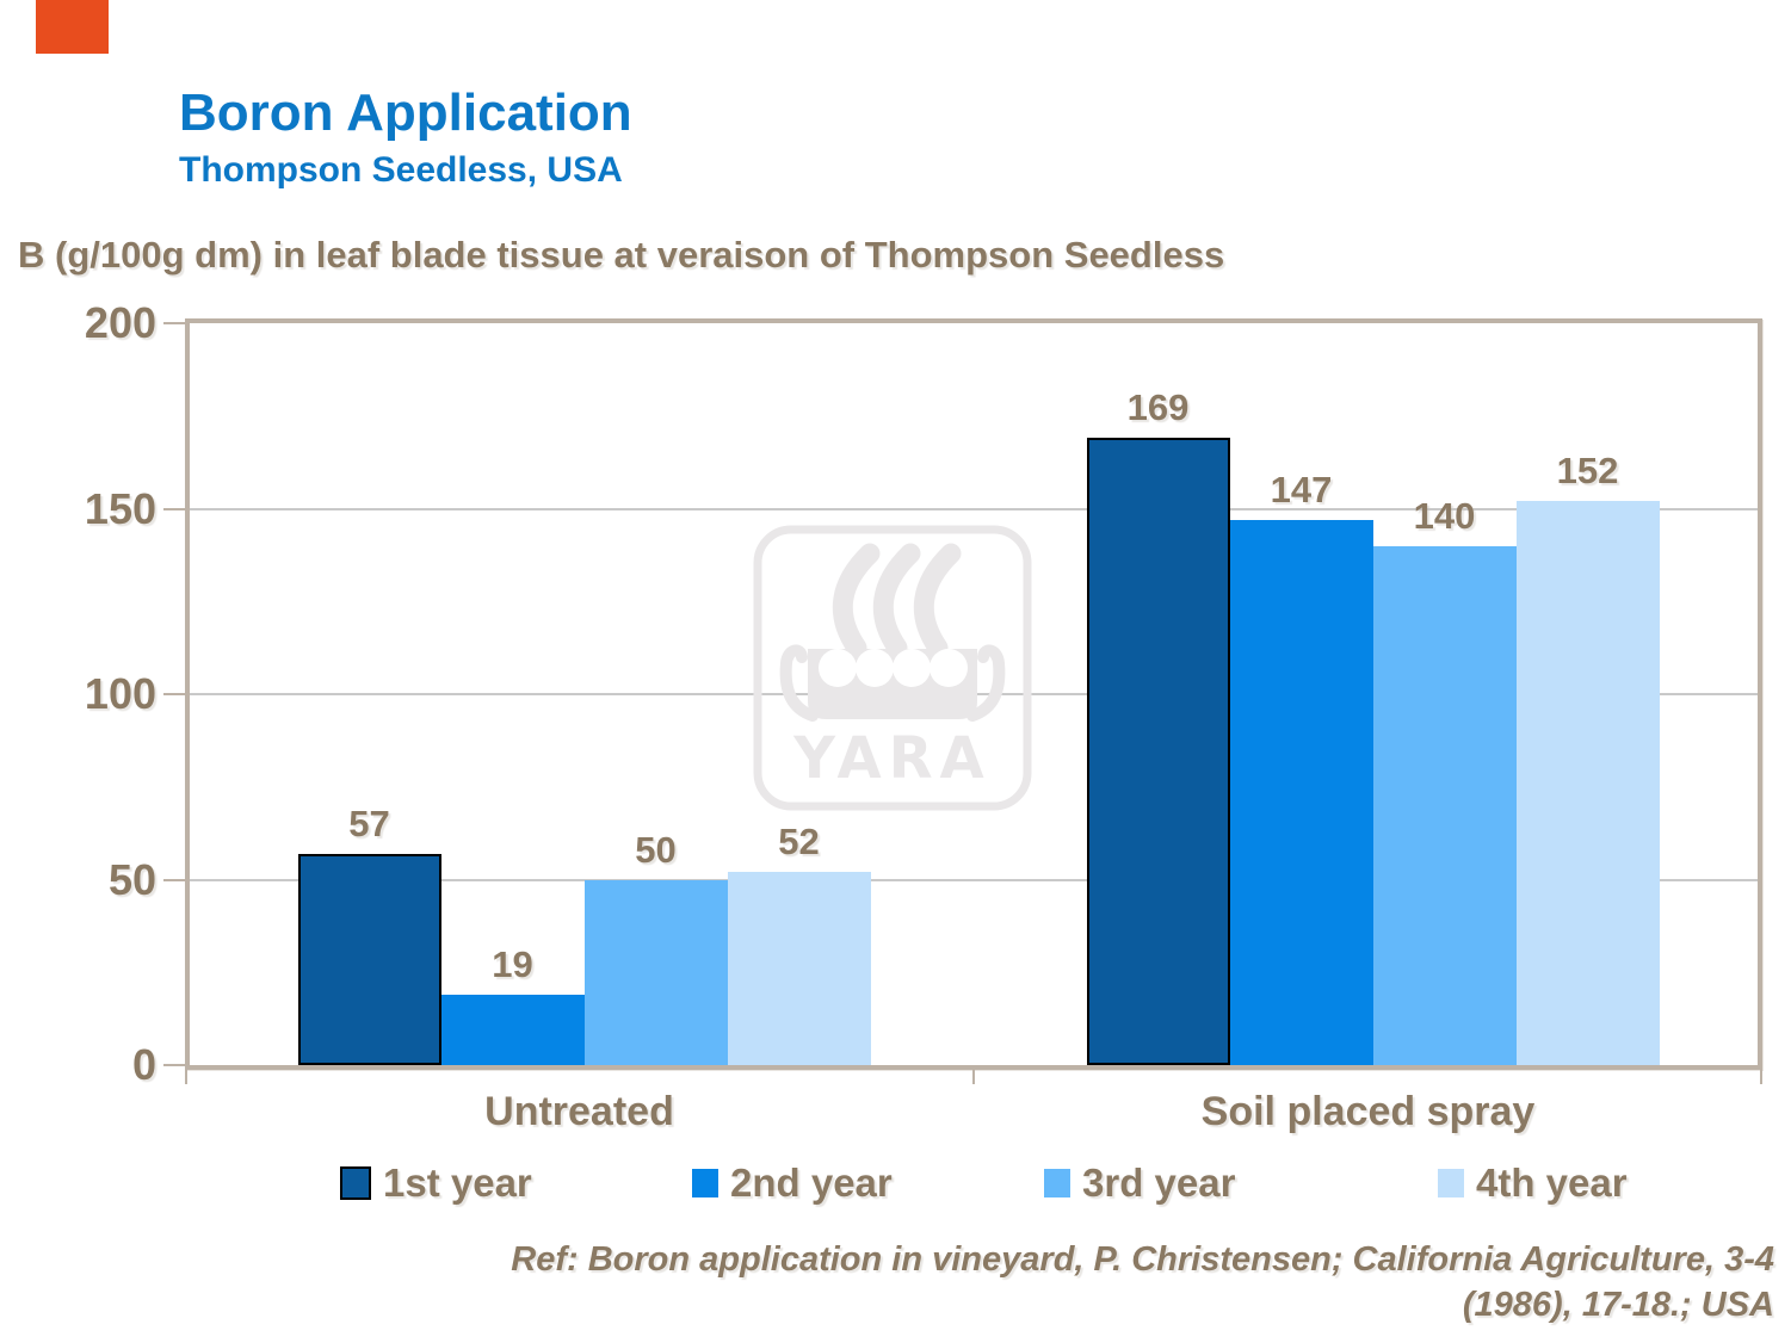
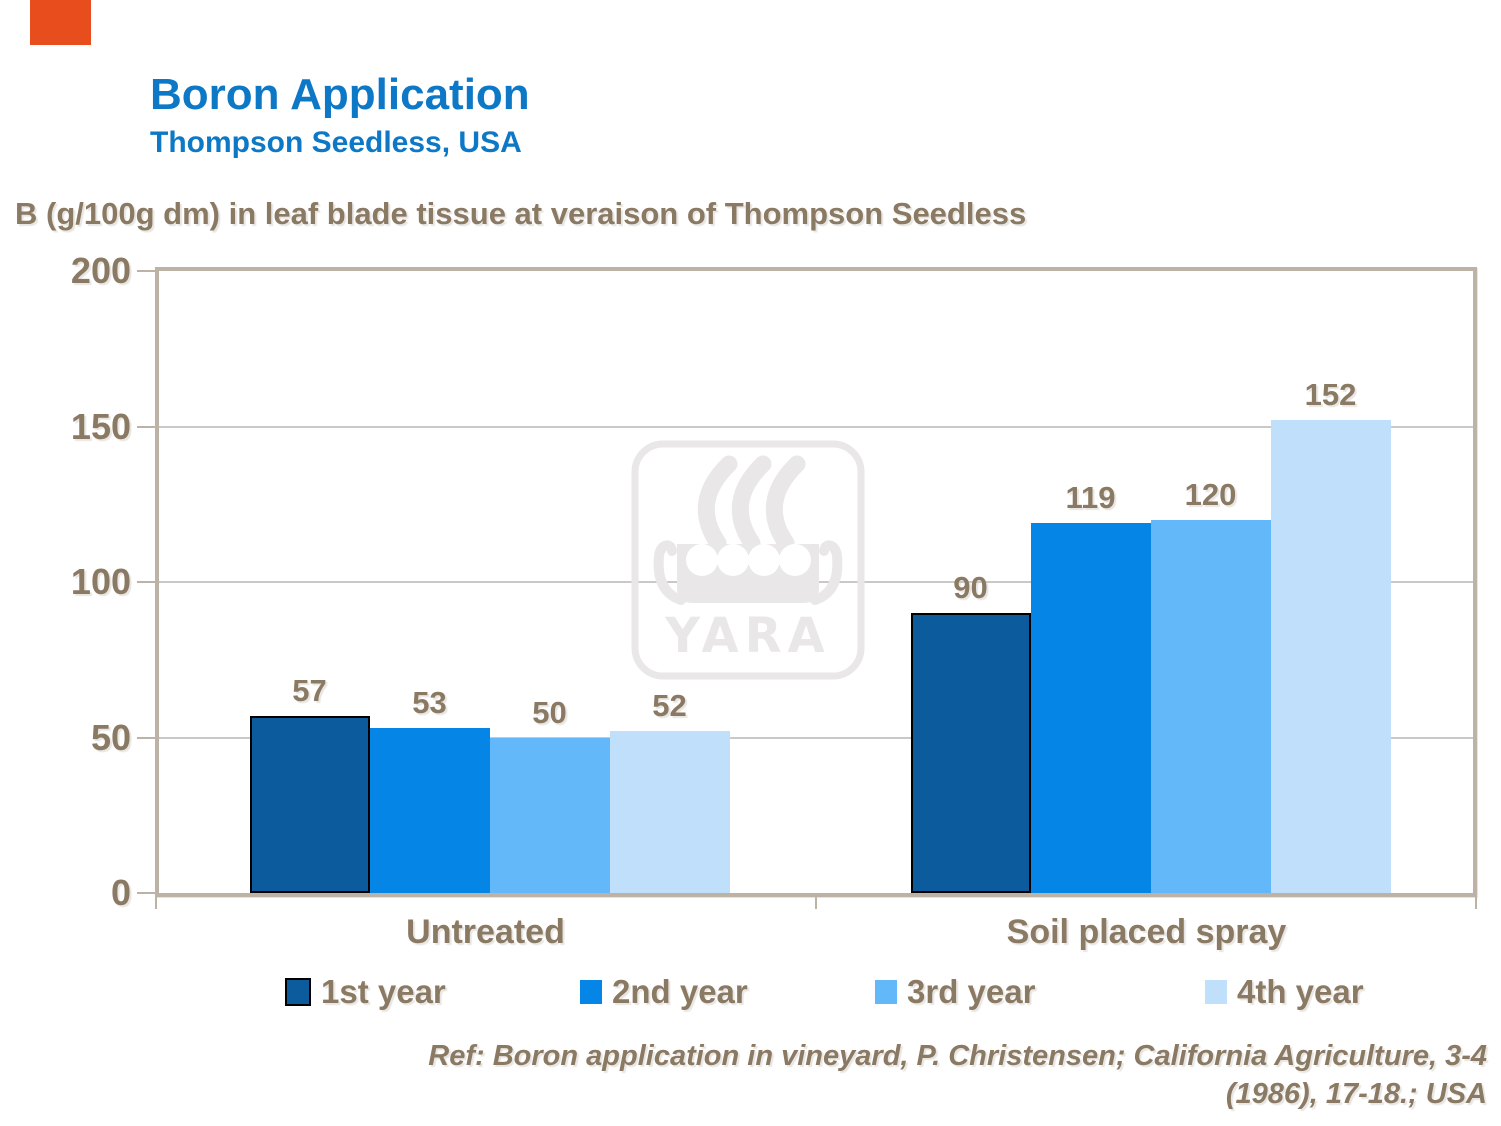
2nd year/Untreated: 19 -> 53
1st year/Soil placed spray: 169 -> 90
2nd year/Soil placed spray: 147 -> 119
3rd year/Soil placed spray: 140 -> 120
